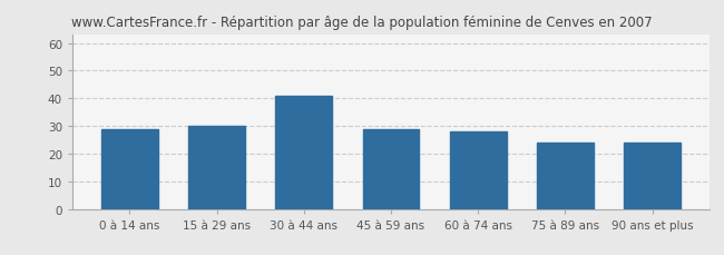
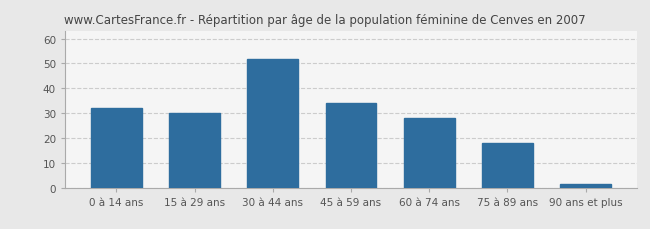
0 à 14 ans: 29.0 -> 32.0
30 à 44 ans: 41.0 -> 52.0
45 à 59 ans: 29.0 -> 34.0
75 à 89 ans: 24.0 -> 18.0
90 ans et plus: 24.0 -> 1.5
